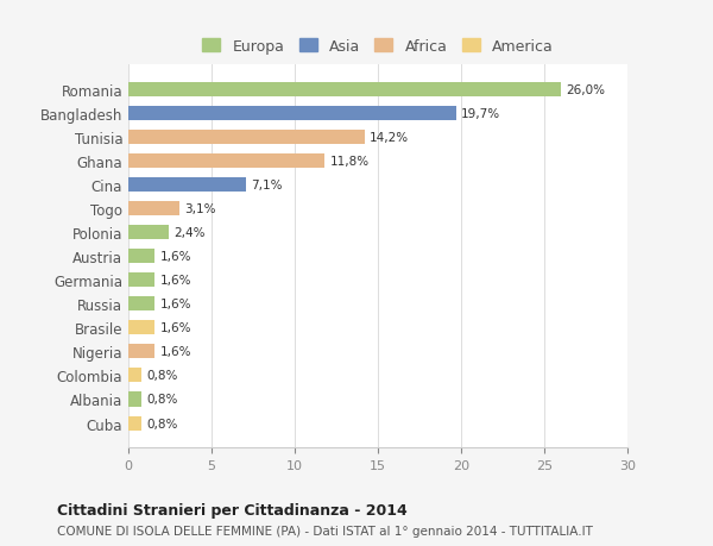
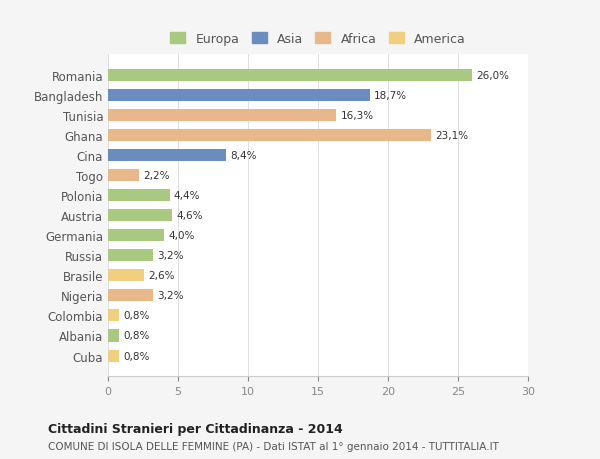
Bangladesh: 19,7% -> 18,7%
Tunisia: 14,2% -> 16,3%
Ghana: 11,8% -> 23,1%
Cina: 7,1% -> 8,4%
Togo: 3,1% -> 2,2%
Polonia: 2,4% -> 4,4%
Austria: 1,6% -> 4,6%
Germania: 1,6% -> 4,0%
Russia: 1,6% -> 3,2%
Brasile: 1,6% -> 2,6%
Nigeria: 1,6% -> 3,2%
